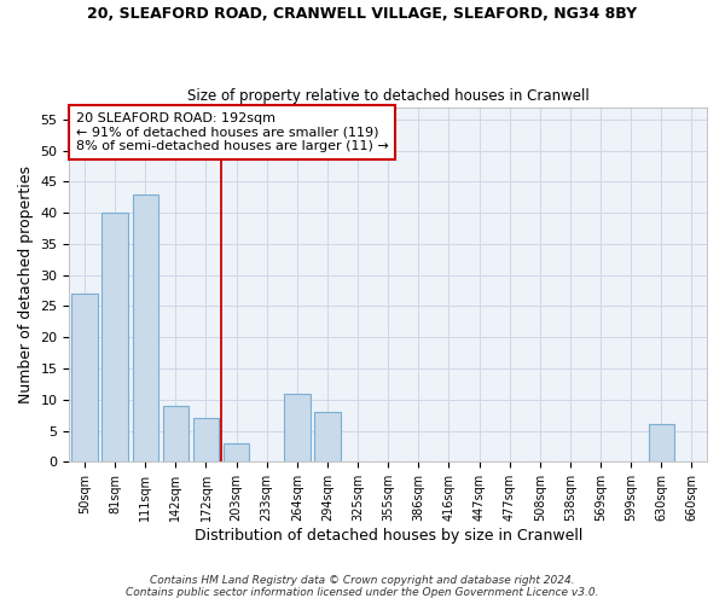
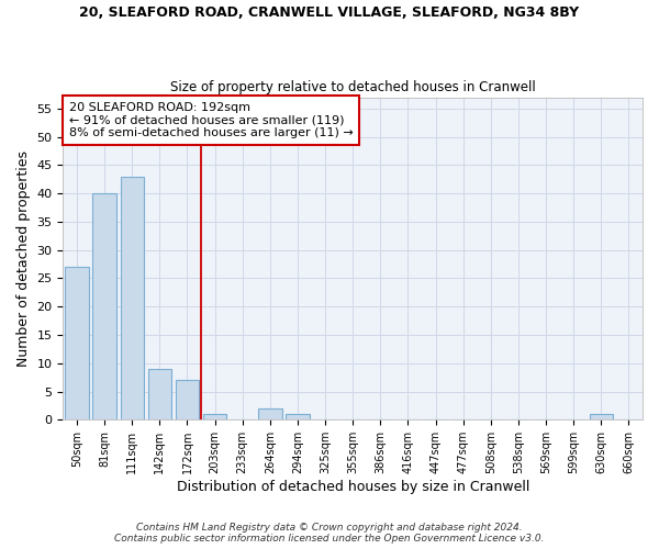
203sqm: 3 -> 1
264sqm: 11 -> 2
294sqm: 8 -> 1
630sqm: 6 -> 1
